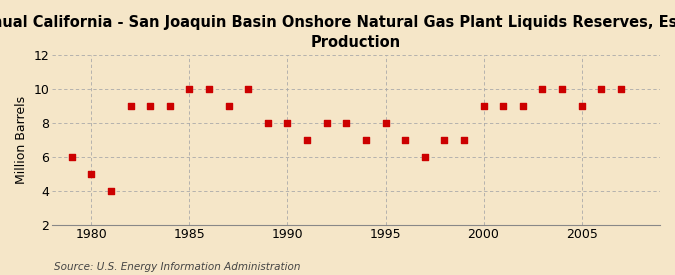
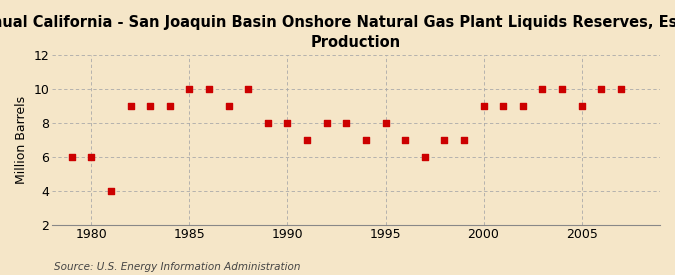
1980: 5 -> 6
